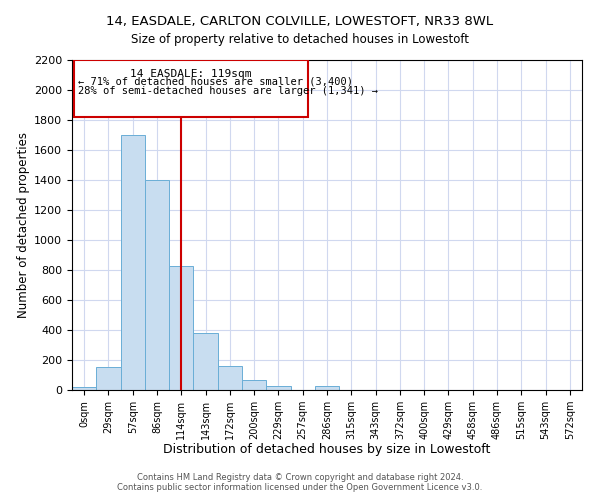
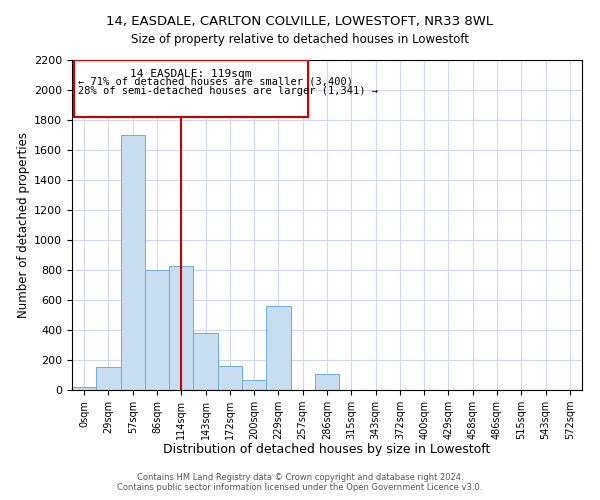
86sqm: 1400 -> 800
229sqm: 30 -> 560
286sqm: 30 -> 110
